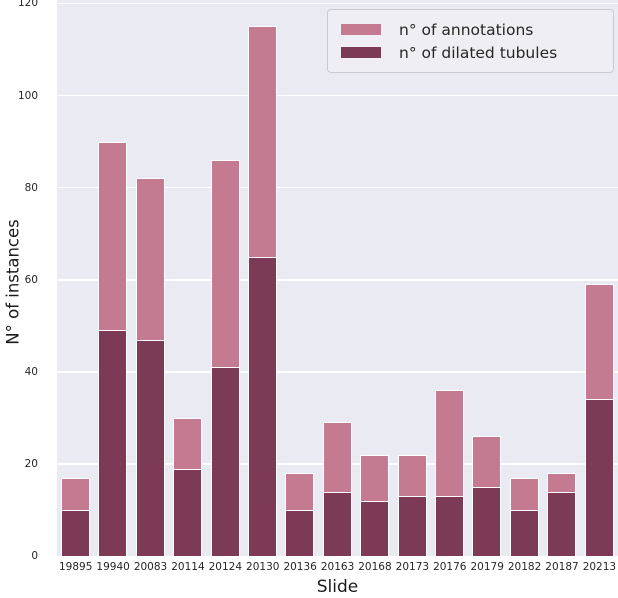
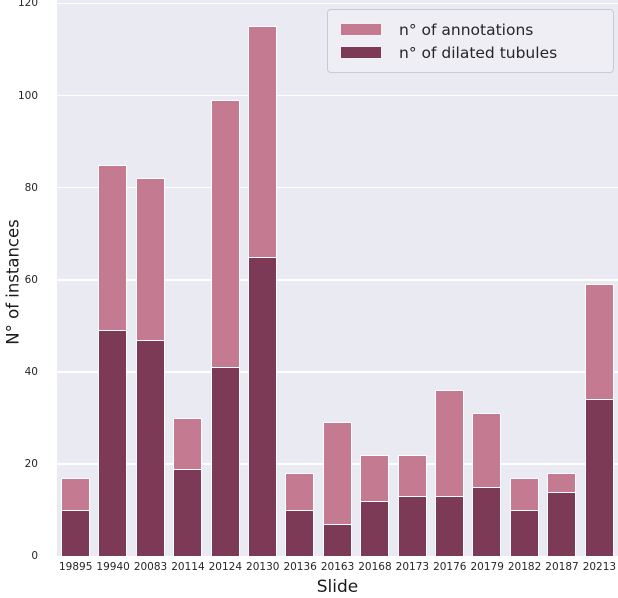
n° of annotations/19940: 90 -> 85
n° of annotations/20124: 86 -> 99
n° of dilated tubules/20163: 14 -> 7
n° of annotations/20179: 26 -> 31
